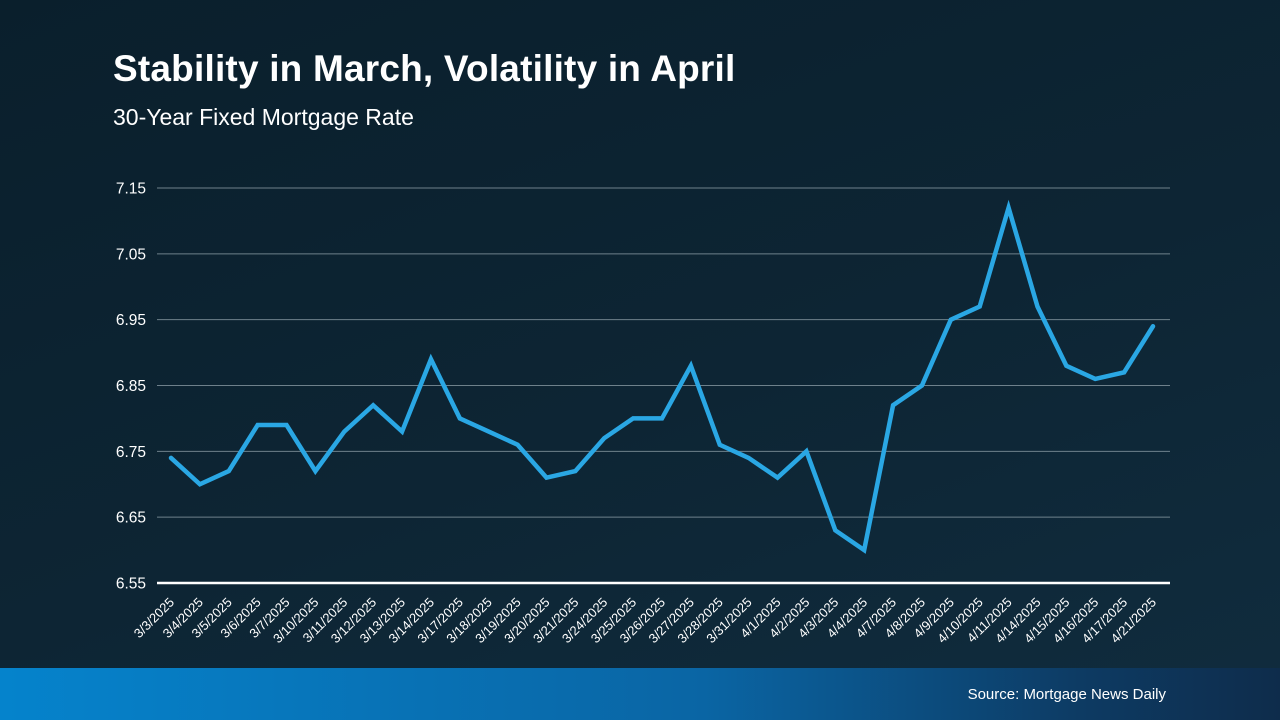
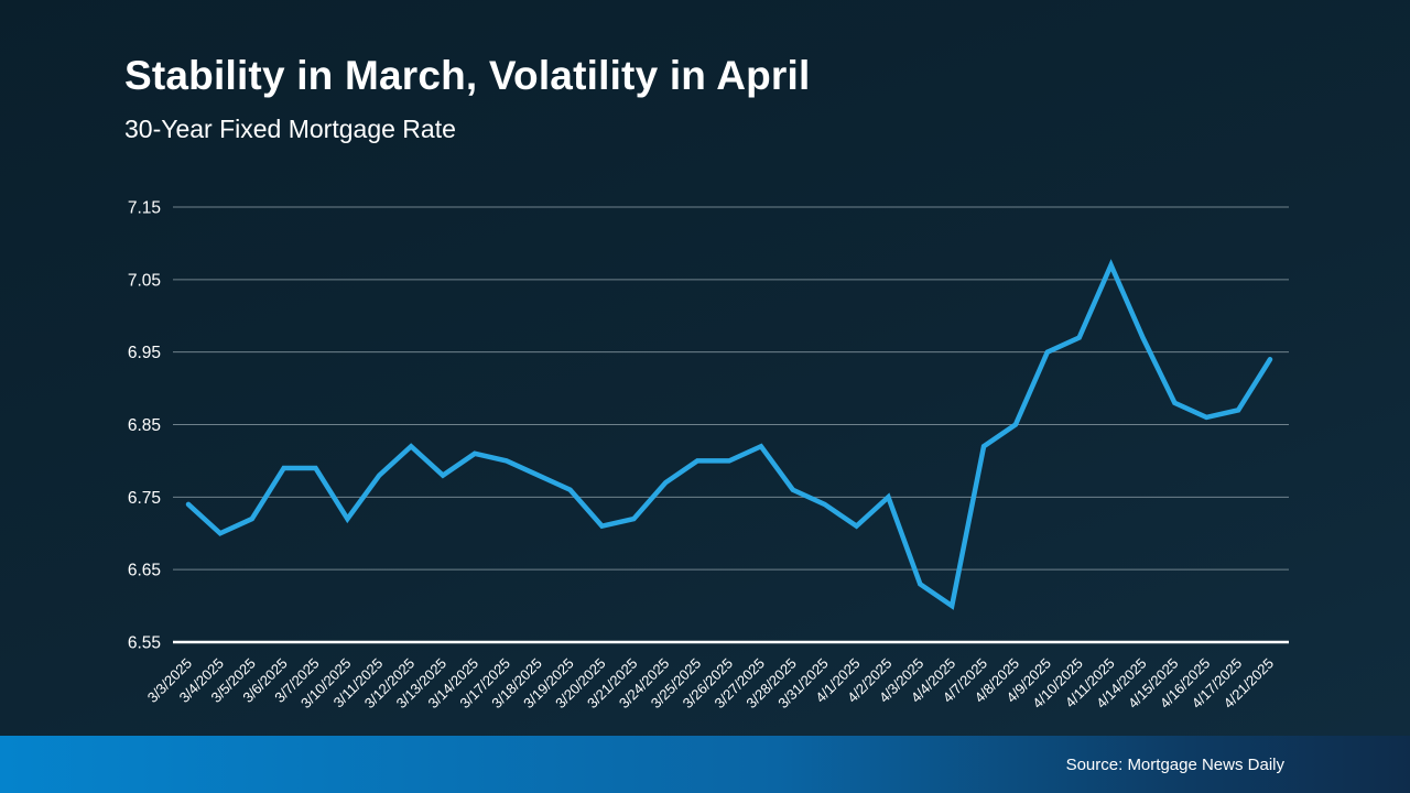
3/14/2025: 6.89 -> 6.81
3/27/2025: 6.88 -> 6.82
4/11/2025: 7.12 -> 7.07
